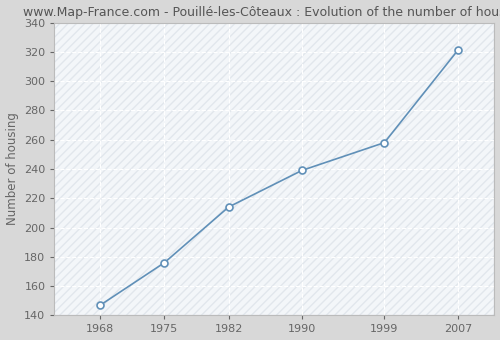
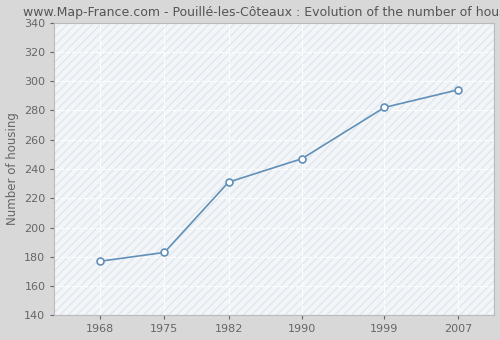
1968: 147 -> 177
1975: 176 -> 183
1982: 214 -> 231
1990: 239 -> 247
1999: 258 -> 282
2007: 321 -> 294
